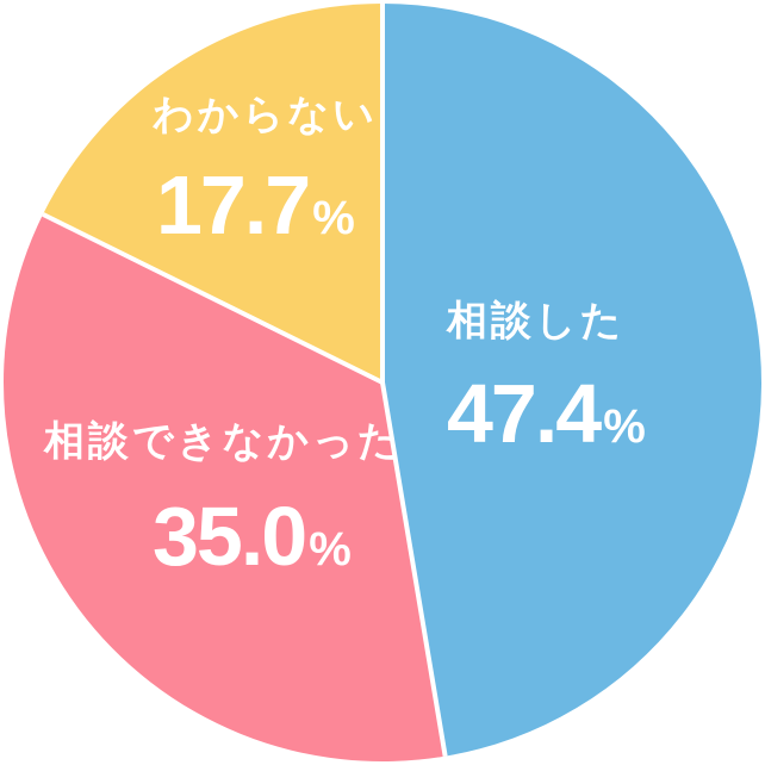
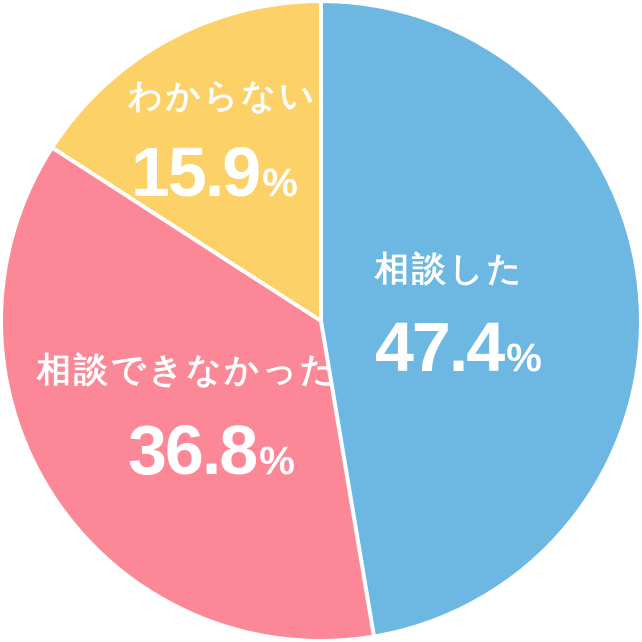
相談できなかった: 35.0 -> 36.8
わからない: 17.7 -> 15.9
